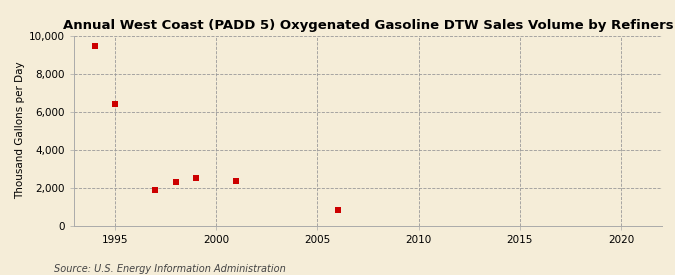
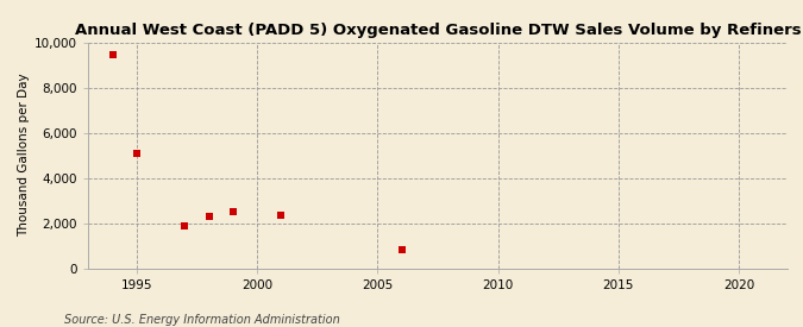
1995: 6,400 -> 5,100
